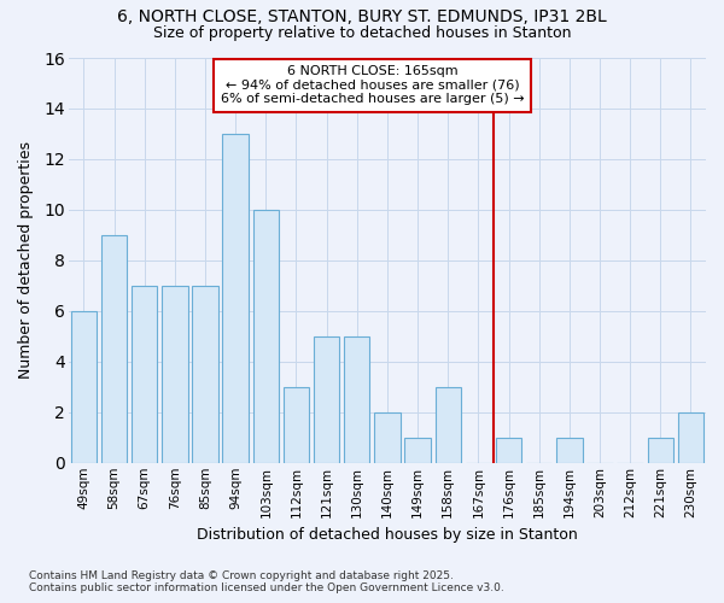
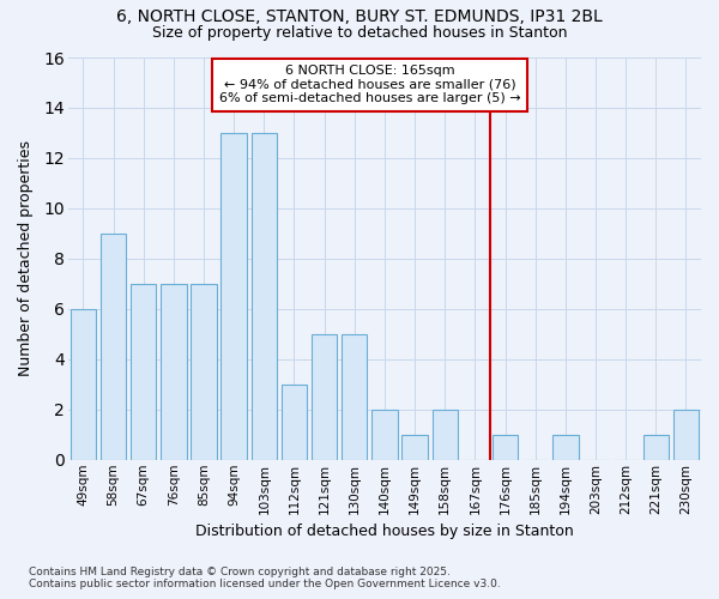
103sqm: 10 -> 13
158sqm: 3 -> 2
